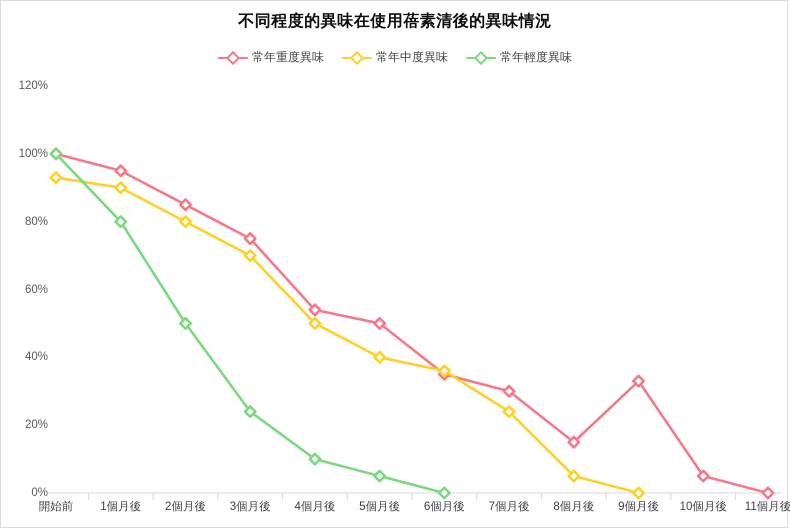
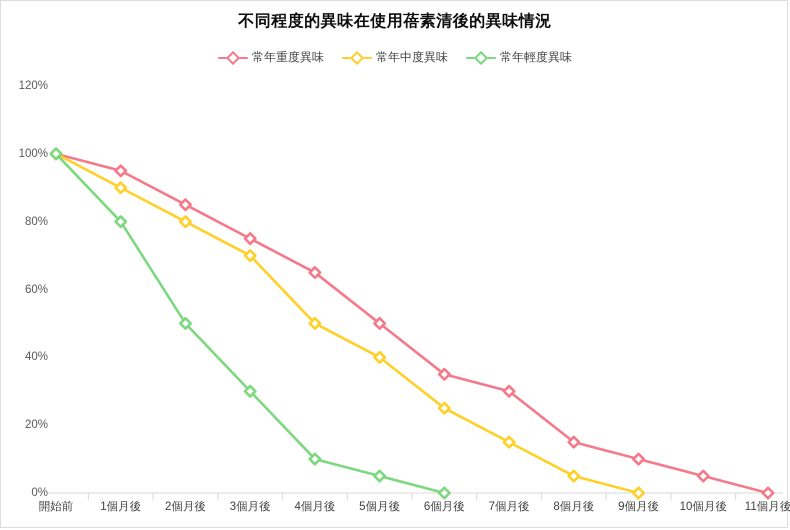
常年中度異味/開始前: 93% -> 100%
常年輕度異味/3個月後: 24% -> 30%
常年重度異味/4個月後: 54% -> 65%
常年中度異味/6個月後: 36% -> 25%
常年中度異味/7個月後: 24% -> 15%
常年重度異味/9個月後: 33% -> 10%
